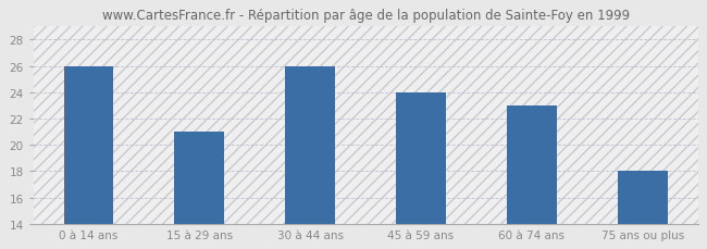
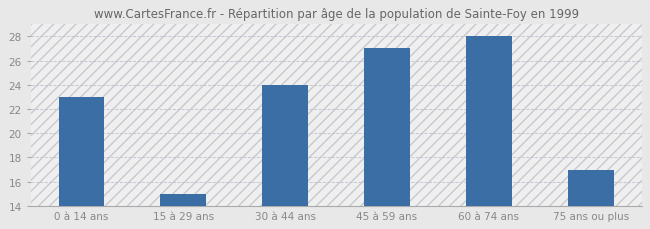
0 à 14 ans: 26 -> 23
15 à 29 ans: 21 -> 15
30 à 44 ans: 26 -> 24
45 à 59 ans: 24 -> 27
60 à 74 ans: 23 -> 28
75 ans ou plus: 18 -> 17
